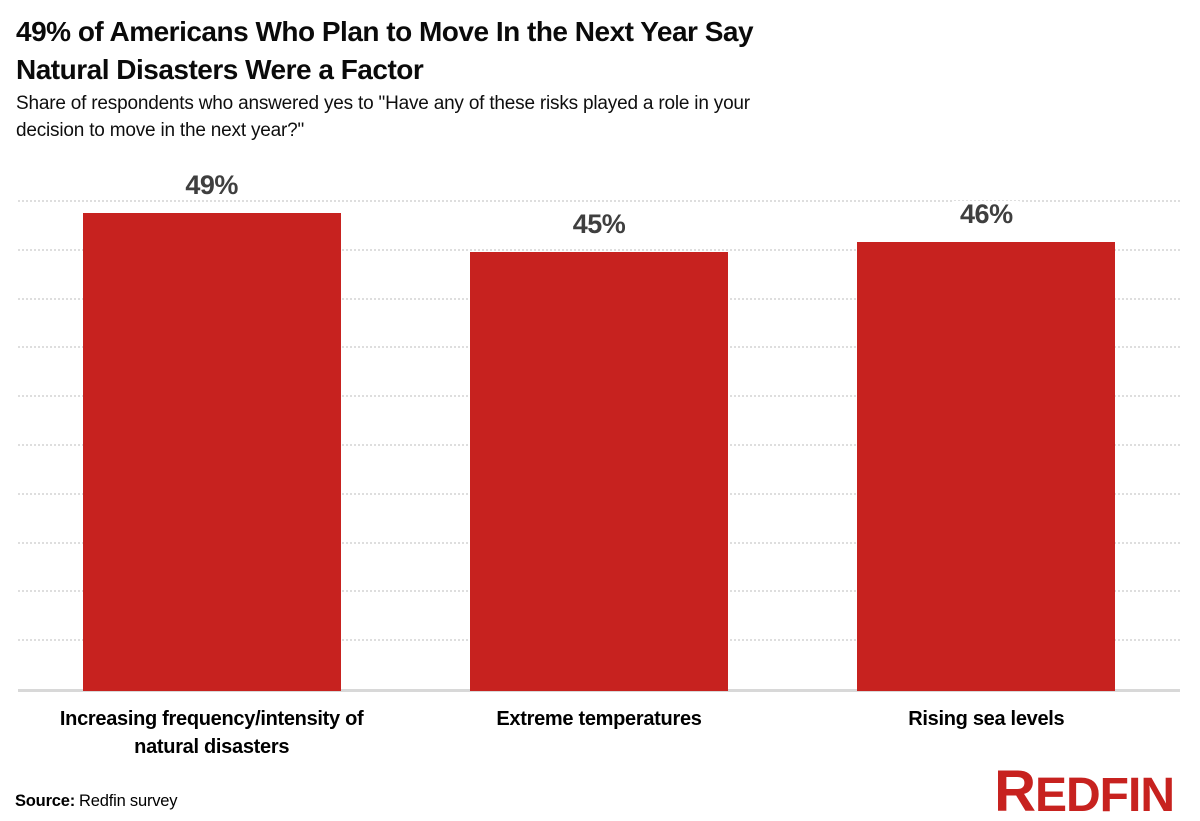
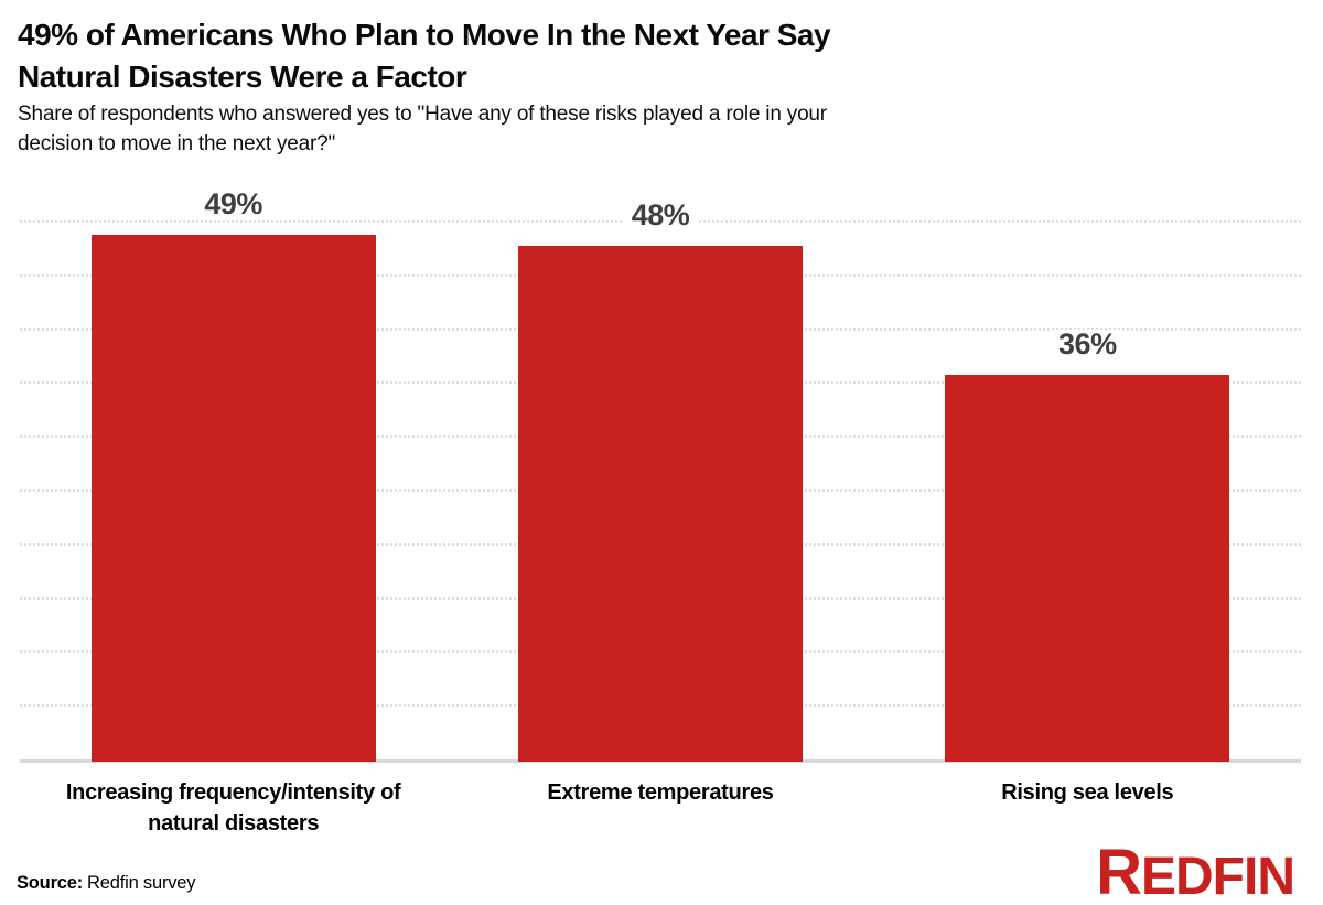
Extreme temperatures: 45% -> 48%
Rising sea levels: 46% -> 36%
